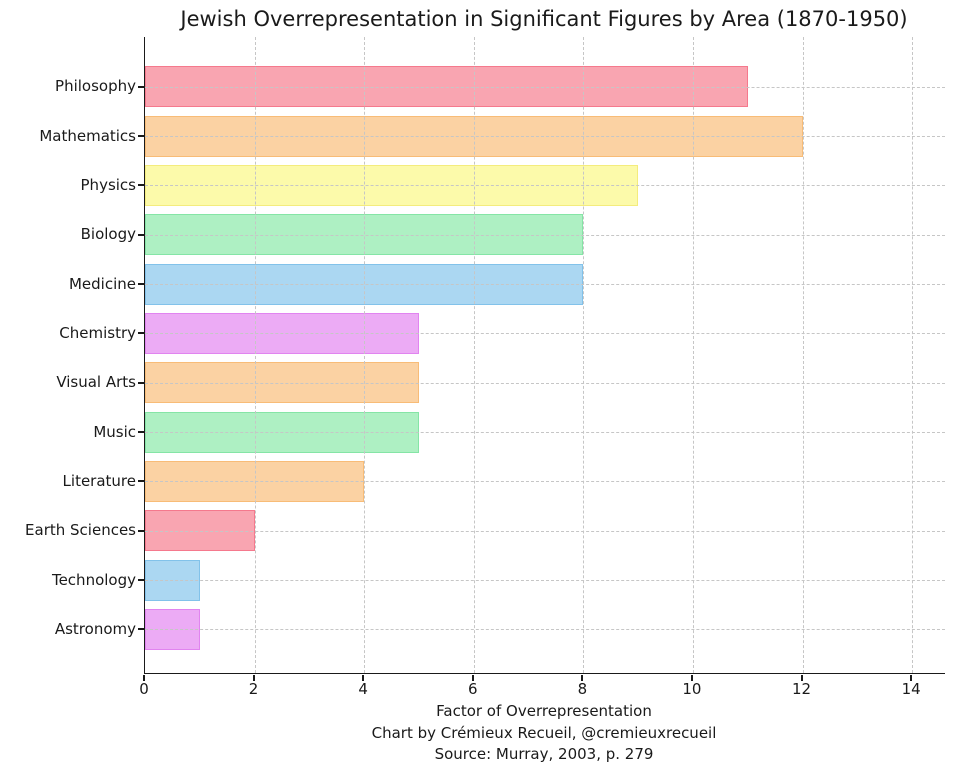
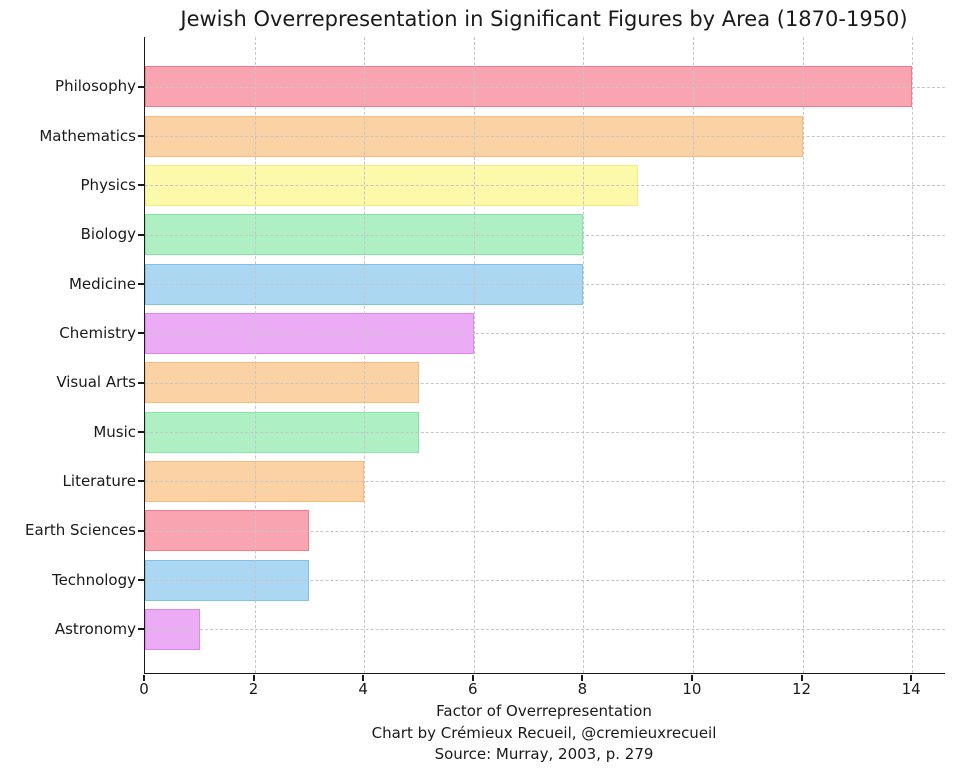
Philosophy: 11 -> 14
Chemistry: 5 -> 6
Earth Sciences: 2 -> 3
Technology: 1 -> 3
